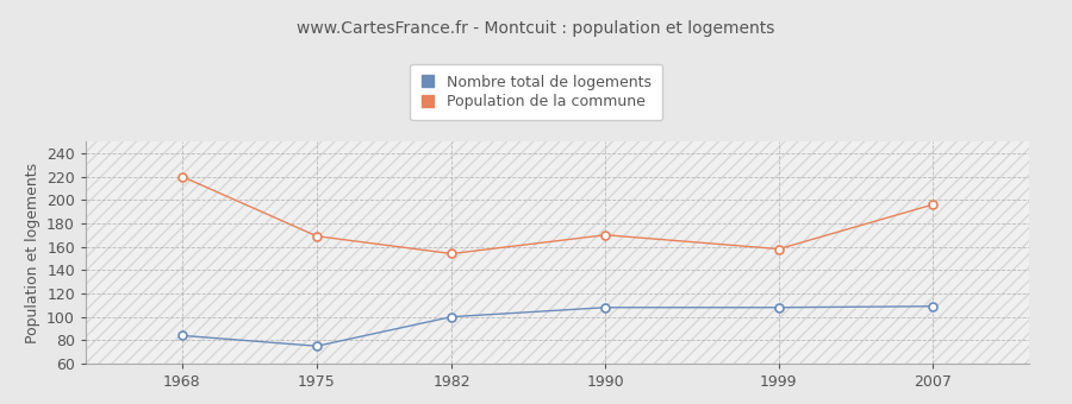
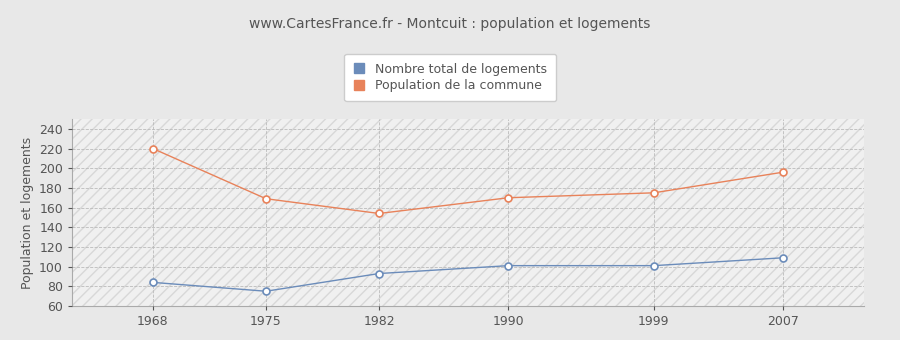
Nombre total de logements/1982: 100 -> 93
Nombre total de logements/1990: 108 -> 101
Nombre total de logements/1999: 108 -> 101
Population de la commune/1999: 158 -> 175
